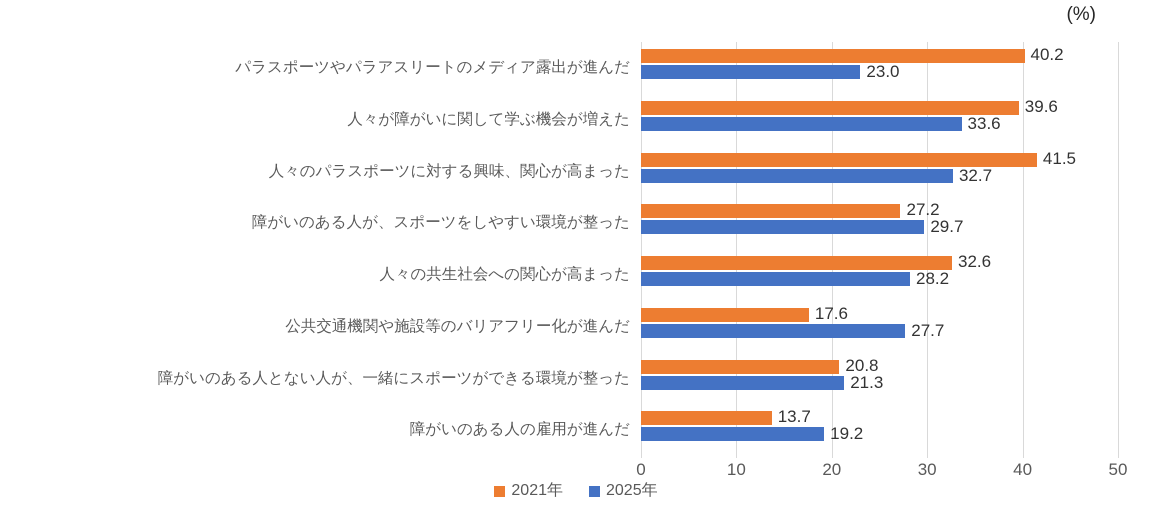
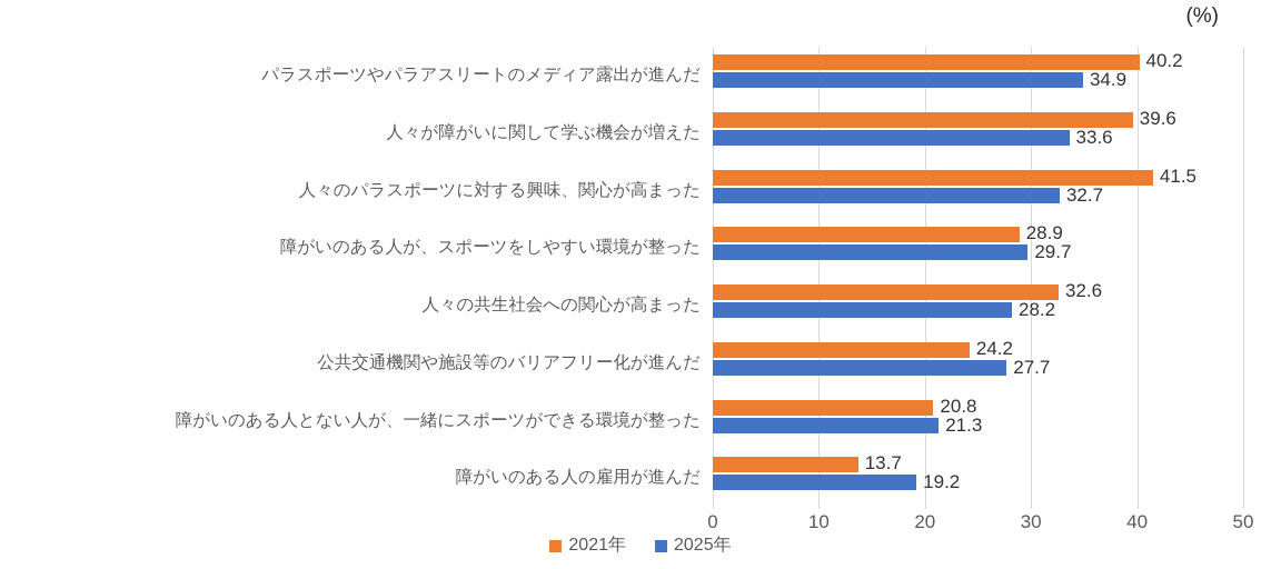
2025年/パラスポーツやパラアスリートのメディア露出が進んだ: 23.0 -> 34.9
2021年/障がいのある人が、スポーツをしやすい環境が整った: 27.2 -> 28.9
2021年/公共交通機関や施設等のバリアフリー化が進んだ: 17.6 -> 24.2
